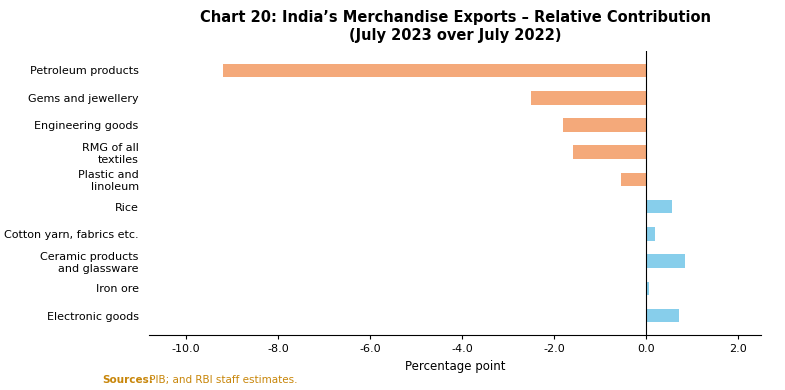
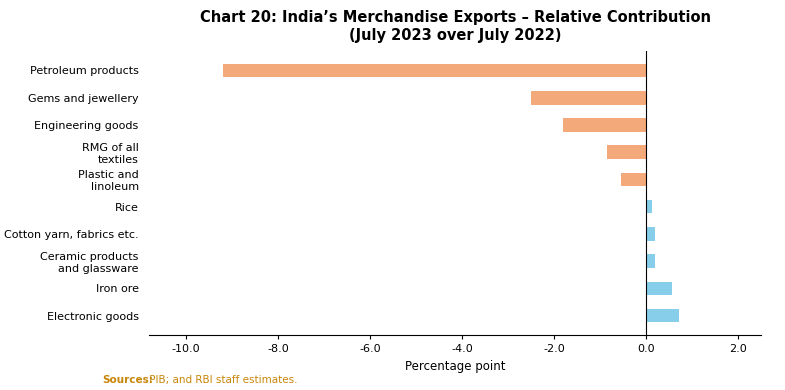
RMG of all textiles: -1.60 -> -0.85
Rice: 0.55 -> 0.12
Ceramic products and glassware: 0.85 -> 0.18
Iron ore: 0.05 -> 0.55
